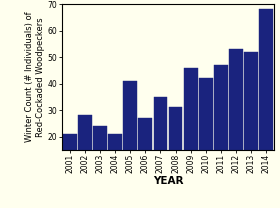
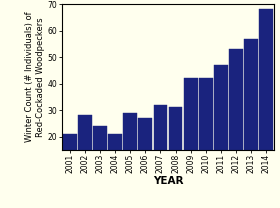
2005: 41 -> 29
2007: 35 -> 32
2009: 46 -> 42
2013: 52 -> 57
